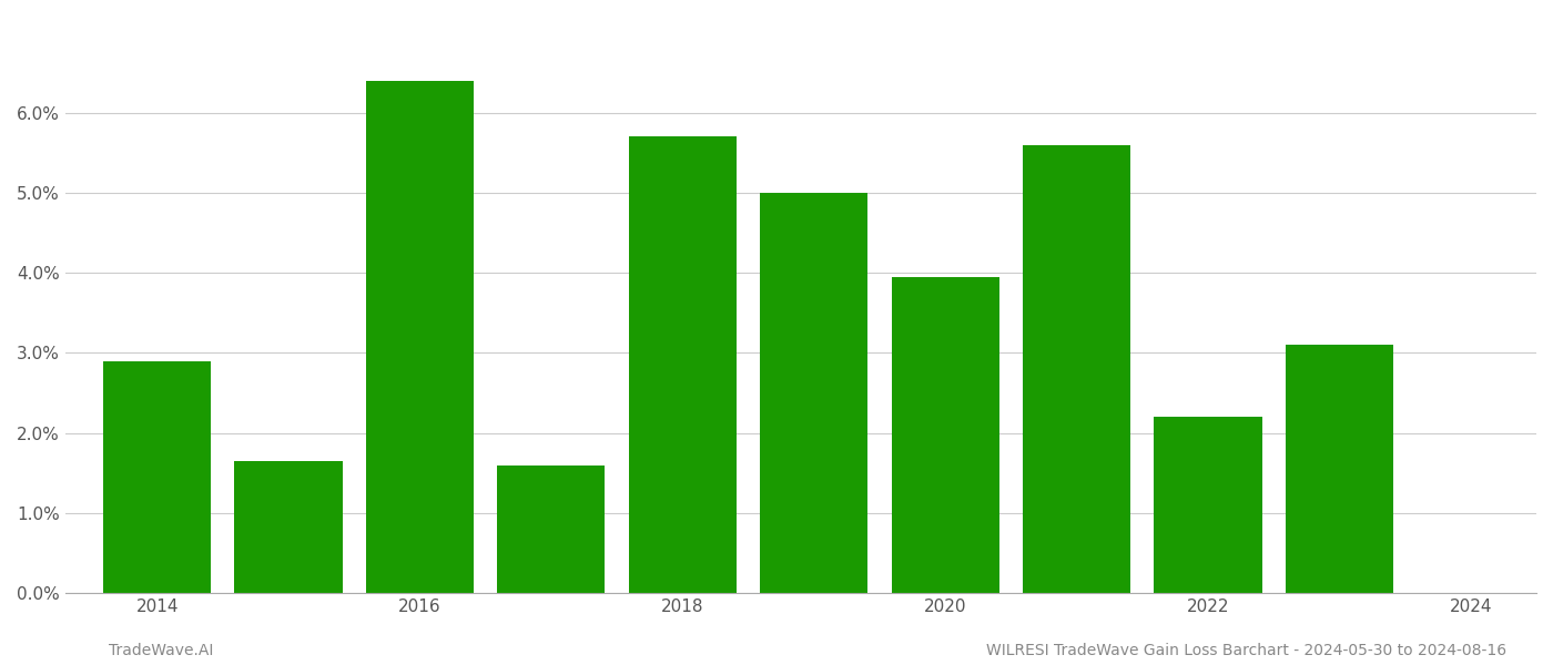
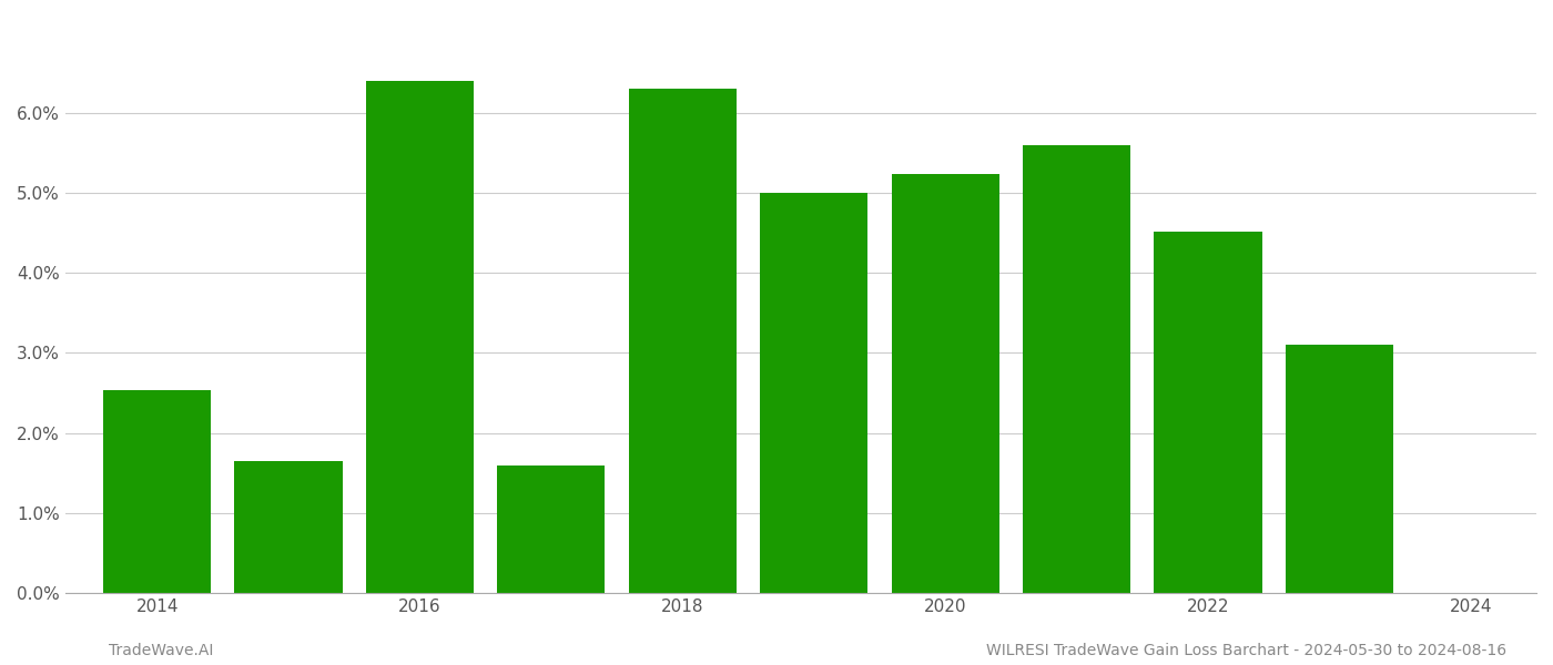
2014: 2.90% -> 2.54%
2018: 5.70% -> 6.30%
2020: 3.95% -> 5.24%
2022: 2.20% -> 4.52%
